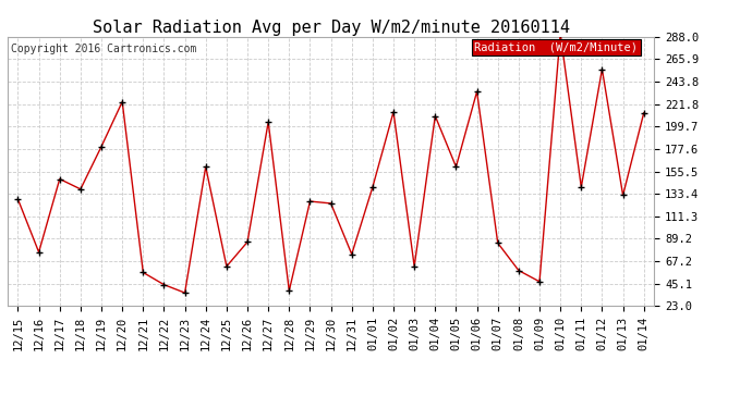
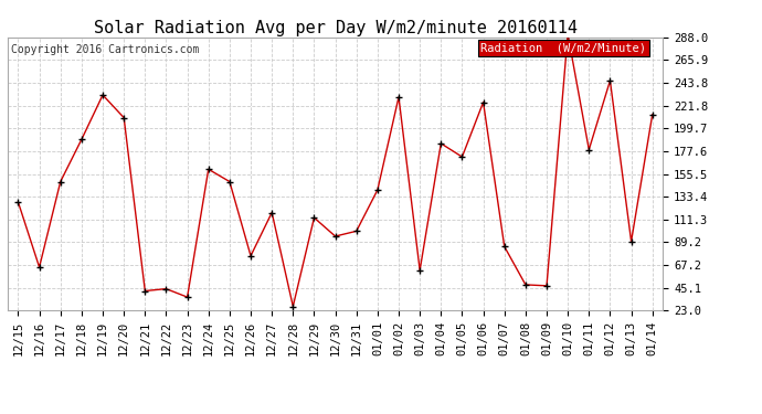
12/16: 76 -> 65
12/18: 138 -> 189
12/19: 180 -> 232
12/20: 224 -> 210
12/21: 56 -> 42
12/25: 62 -> 148
12/26: 86 -> 76
12/27: 204 -> 118
12/28: 38 -> 27
12/29: 126 -> 113
12/30: 124 -> 95
12/31: 74 -> 100
01/02: 214 -> 230
01/04: 210 -> 185
01/05: 160 -> 172
01/06: 234 -> 225
01/08: 58 -> 48
01/11: 140 -> 179
01/12: 256 -> 246
01/13: 132 -> 90
